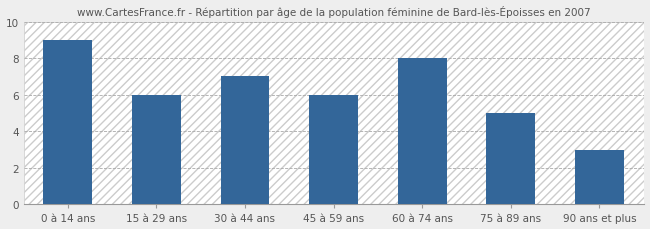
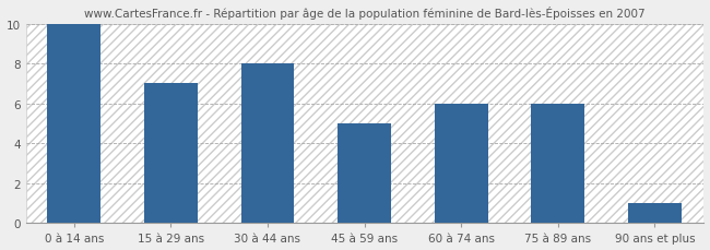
0 à 14 ans: 9 -> 10
15 à 29 ans: 6 -> 7
30 à 44 ans: 7 -> 8
45 à 59 ans: 6 -> 5
60 à 74 ans: 8 -> 6
75 à 89 ans: 5 -> 6
90 ans et plus: 3 -> 1
